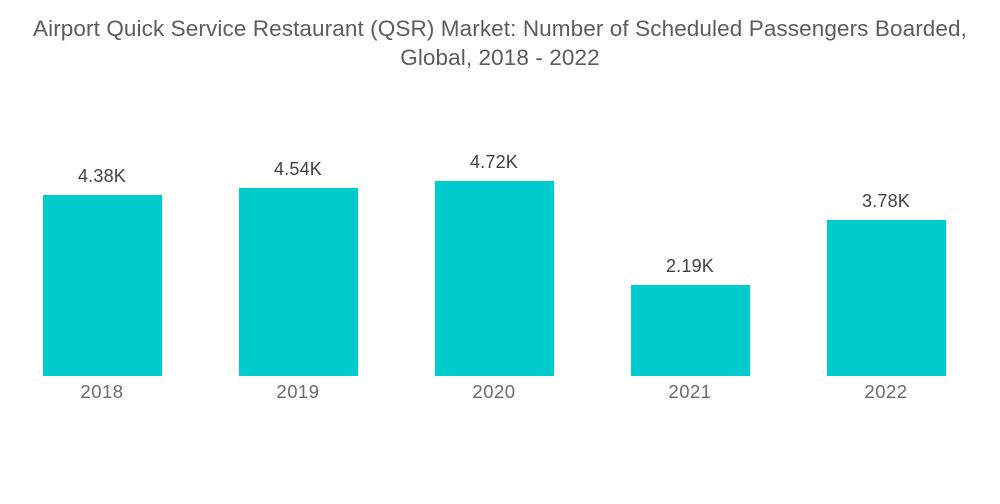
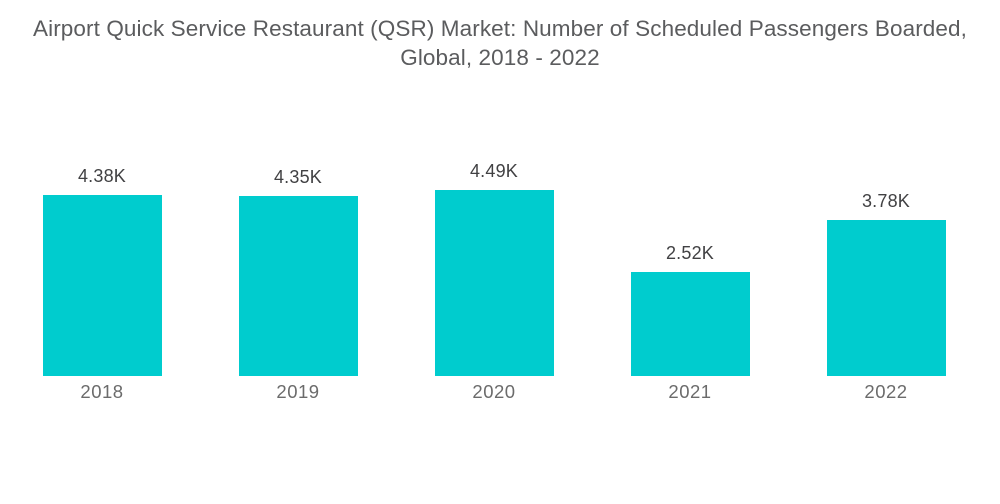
2019: 4.54K -> 4.35K
2020: 4.72K -> 4.49K
2021: 2.19K -> 2.52K
